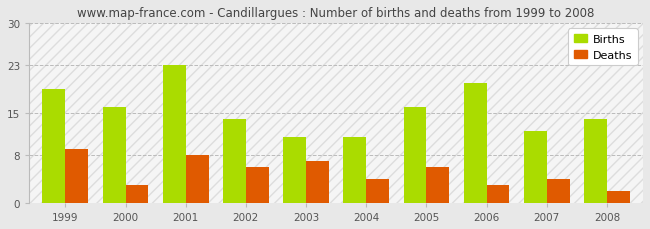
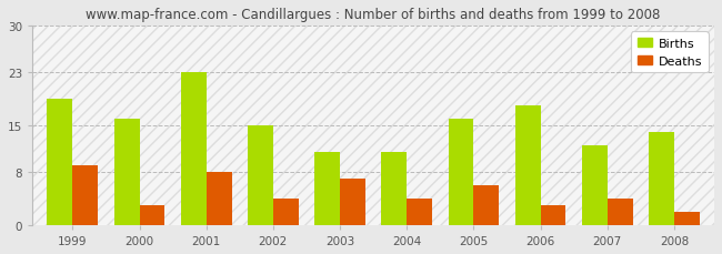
Births/2002: 14 -> 15
Deaths/2002: 6 -> 4
Births/2006: 20 -> 18
